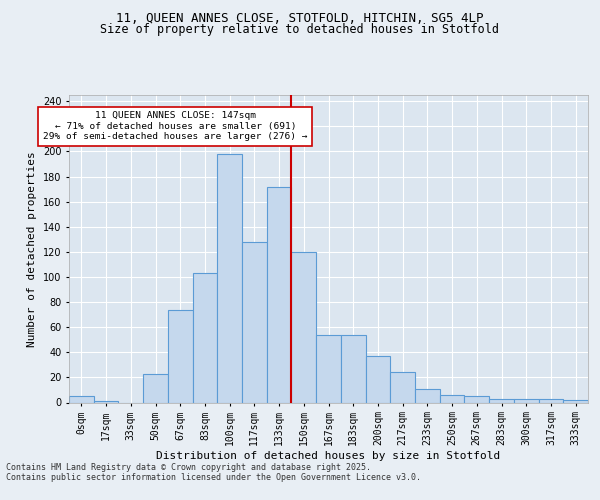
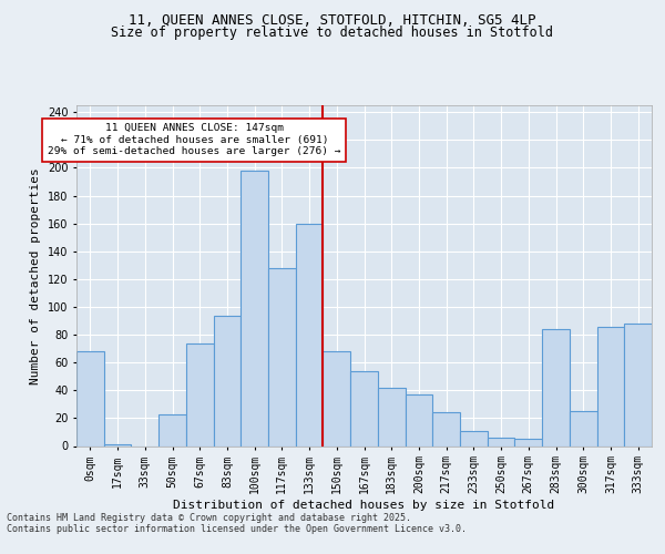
0sqm: 5 -> 68
83sqm: 103 -> 94
133sqm: 172 -> 160
150sqm: 120 -> 68
183sqm: 54 -> 42
283sqm: 3 -> 84
300sqm: 3 -> 25
317sqm: 3 -> 86
333sqm: 2 -> 88
